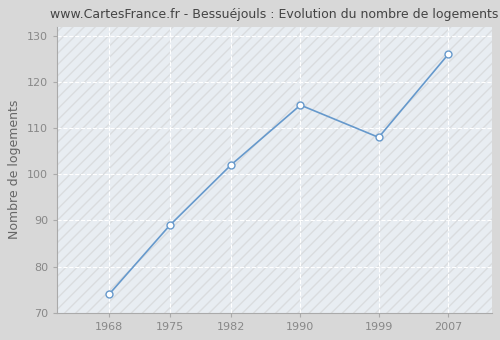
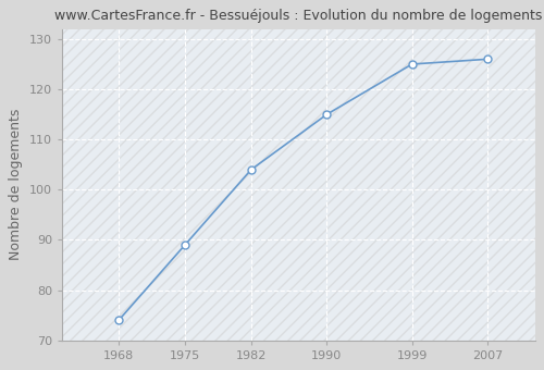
1982: 102 -> 104
1999: 108 -> 125
